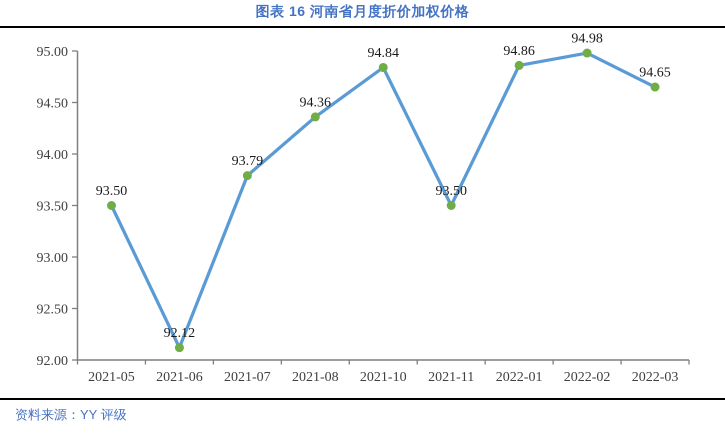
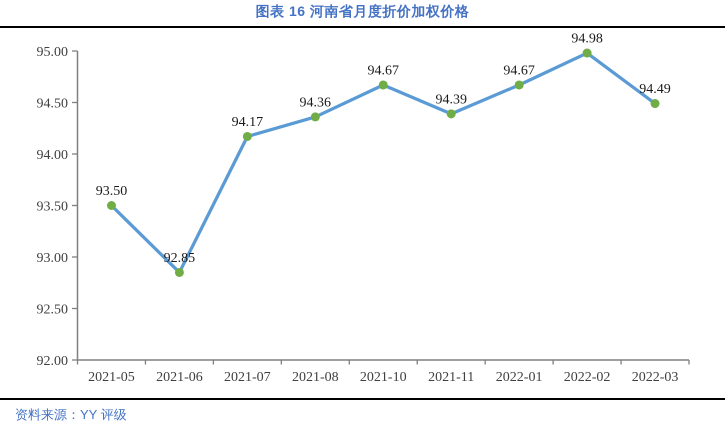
2021-06: 92.12 -> 92.85
2021-07: 93.79 -> 94.17
2021-10: 94.84 -> 94.67
2021-11: 93.50 -> 94.39
2022-01: 94.86 -> 94.67
2022-03: 94.65 -> 94.49
